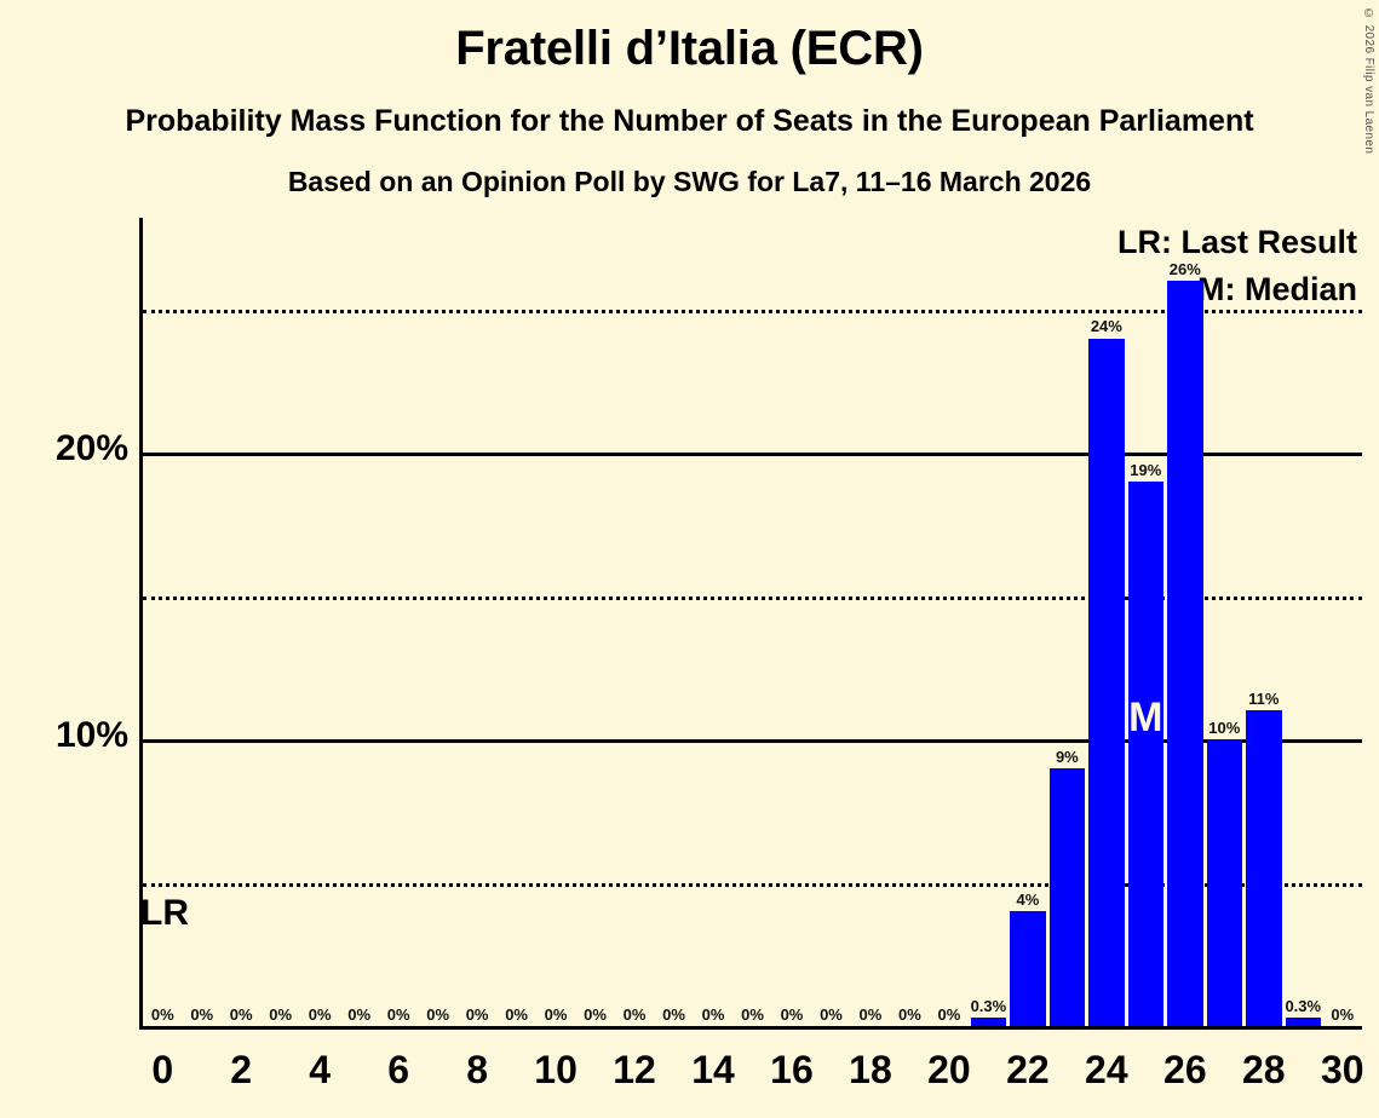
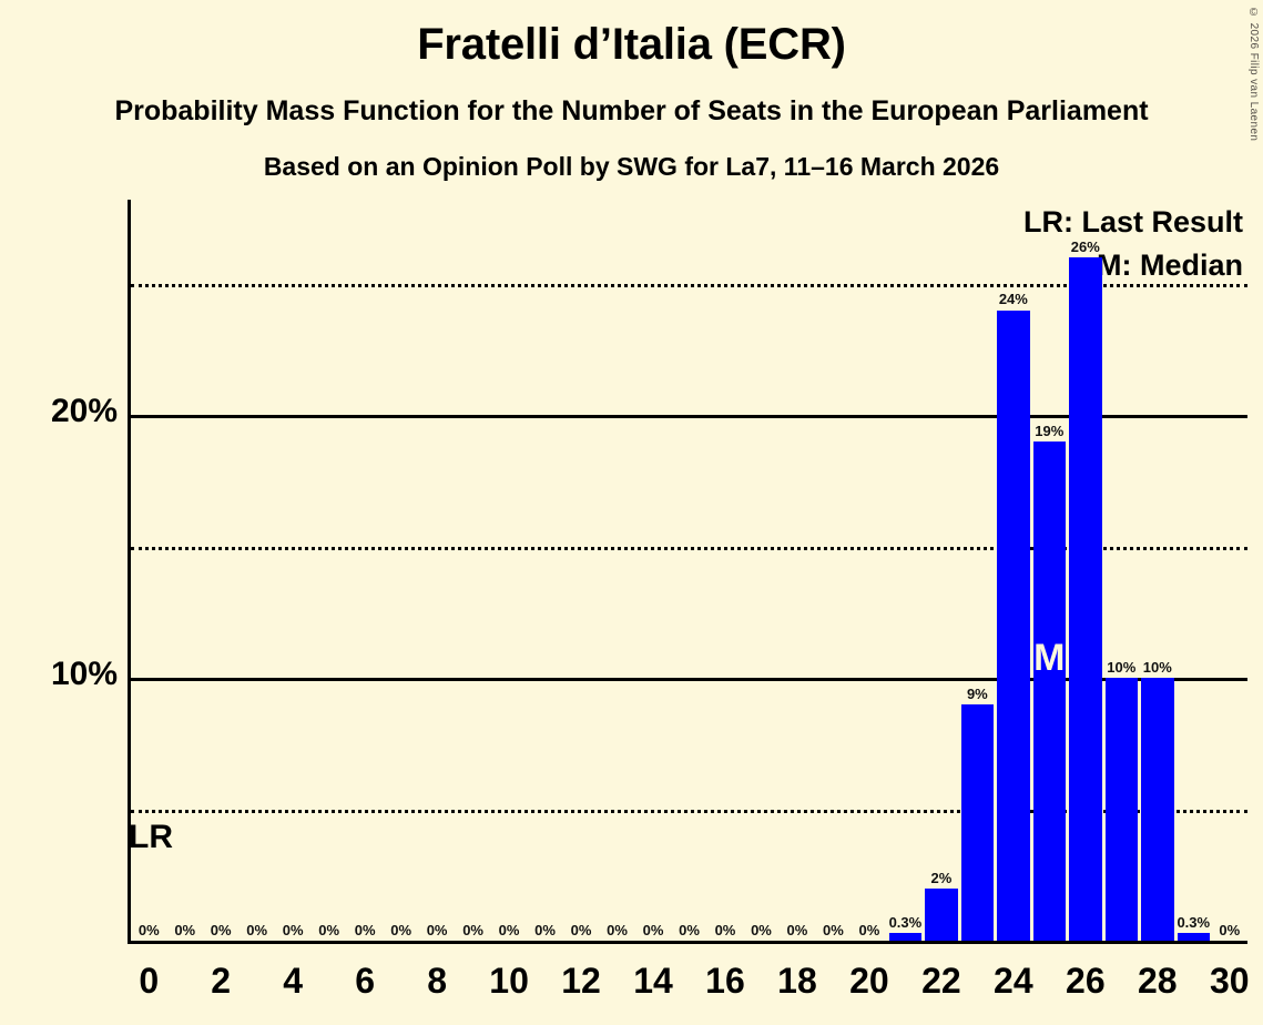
22: 4% -> 2%
28: 11% -> 10%
